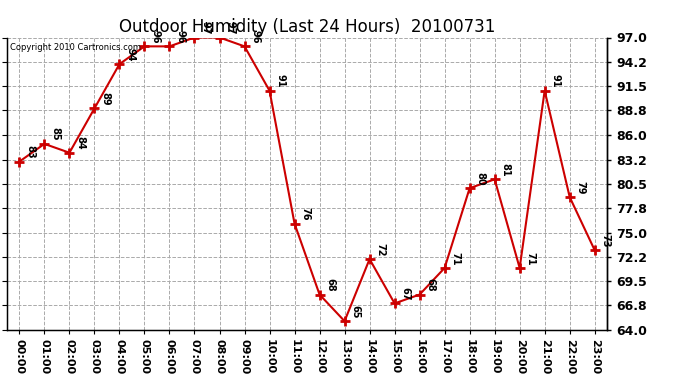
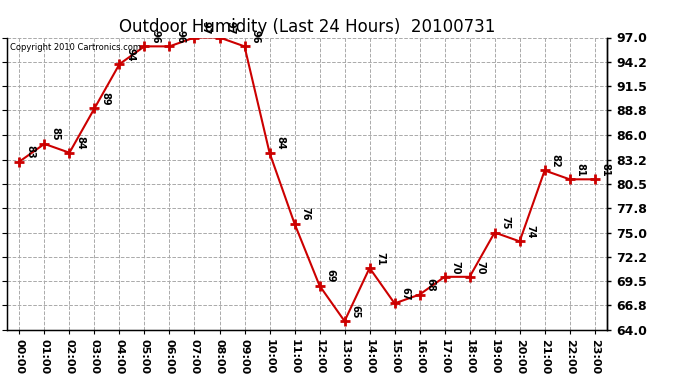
10:00: 91 -> 84
12:00: 68 -> 69
14:00: 72 -> 71
17:00: 71 -> 70
18:00: 80 -> 70
19:00: 81 -> 75
20:00: 71 -> 74
21:00: 91 -> 82
22:00: 79 -> 81
23:00: 73 -> 81
